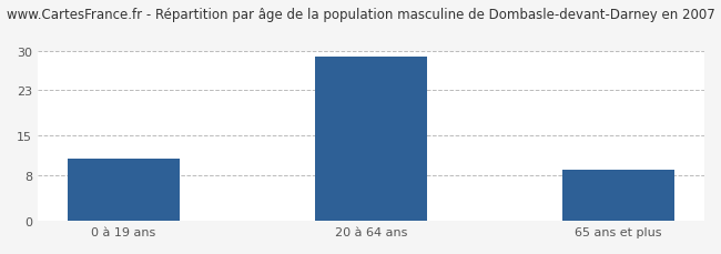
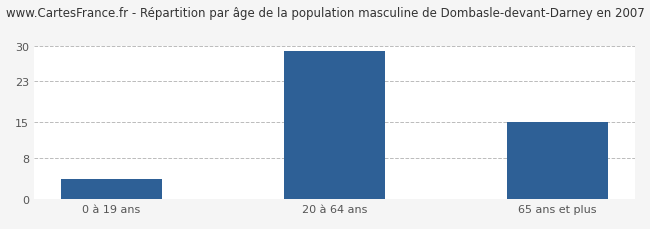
0 à 19 ans: 11 -> 4
65 ans et plus: 9 -> 15
